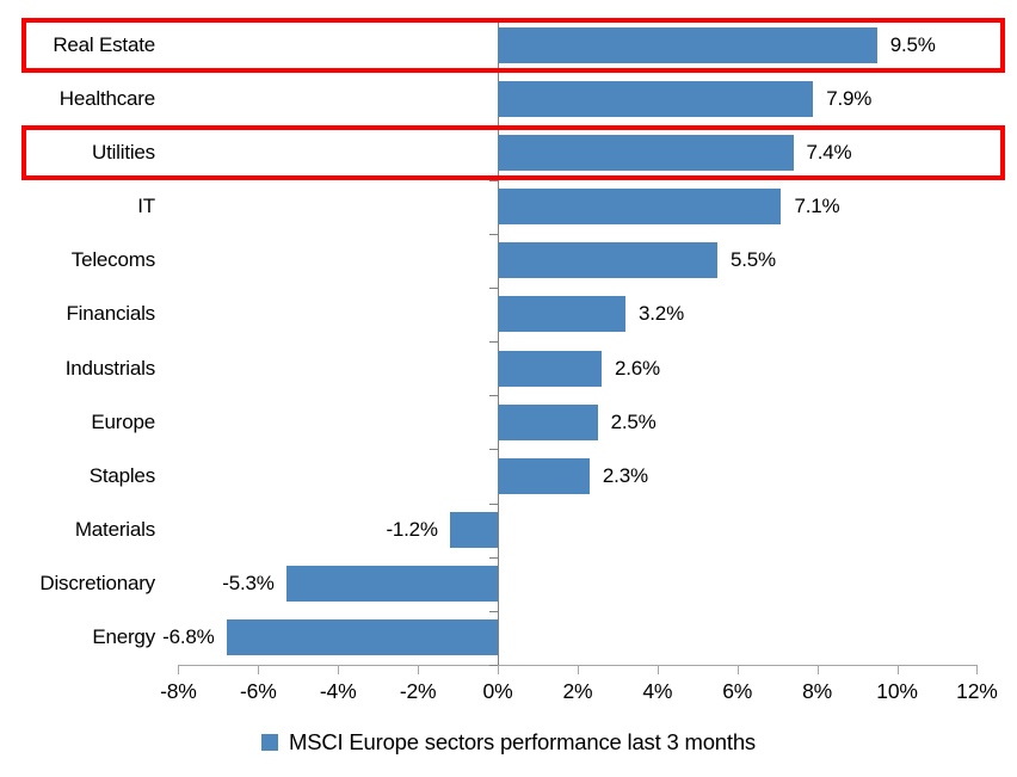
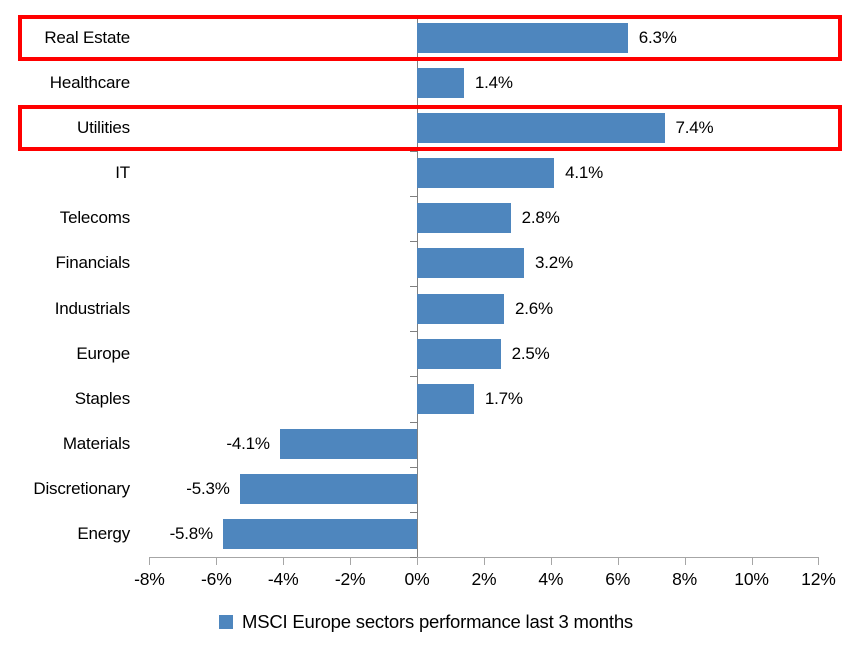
Real Estate: 9.5% -> 6.3%
Healthcare: 7.9% -> 1.4%
IT: 7.1% -> 4.1%
Telecoms: 5.5% -> 2.8%
Staples: 2.3% -> 1.7%
Materials: -1.2% -> -4.1%
Energy: -6.8% -> -5.8%
